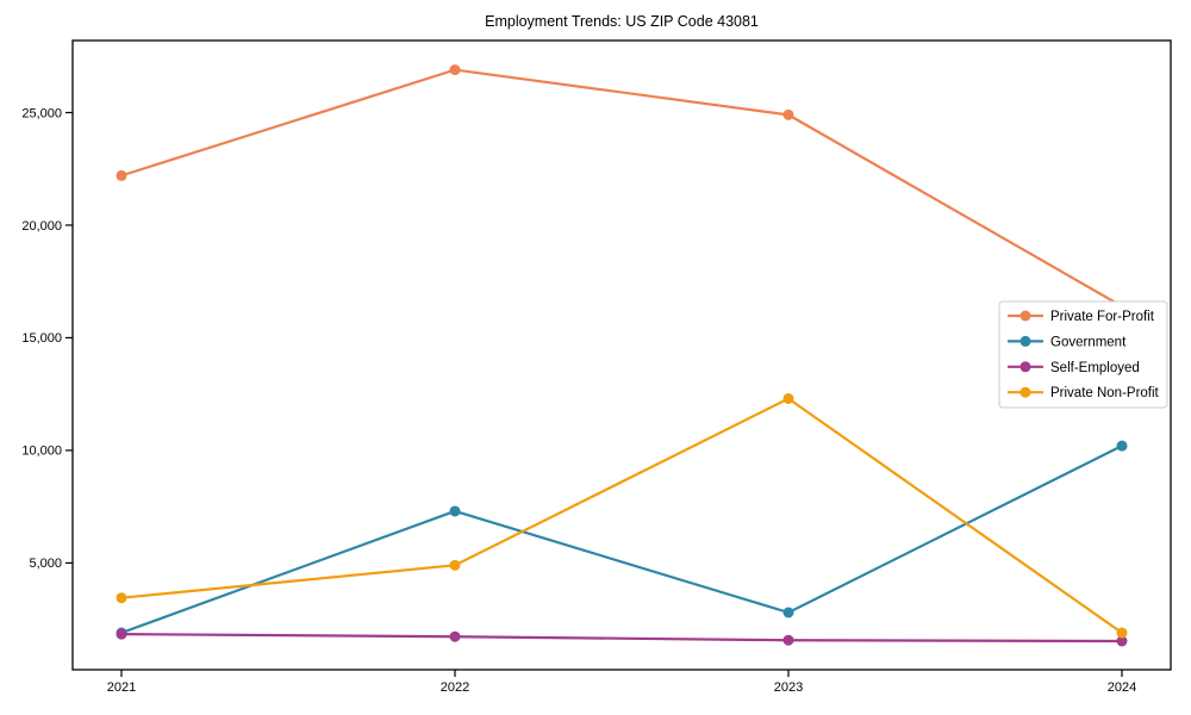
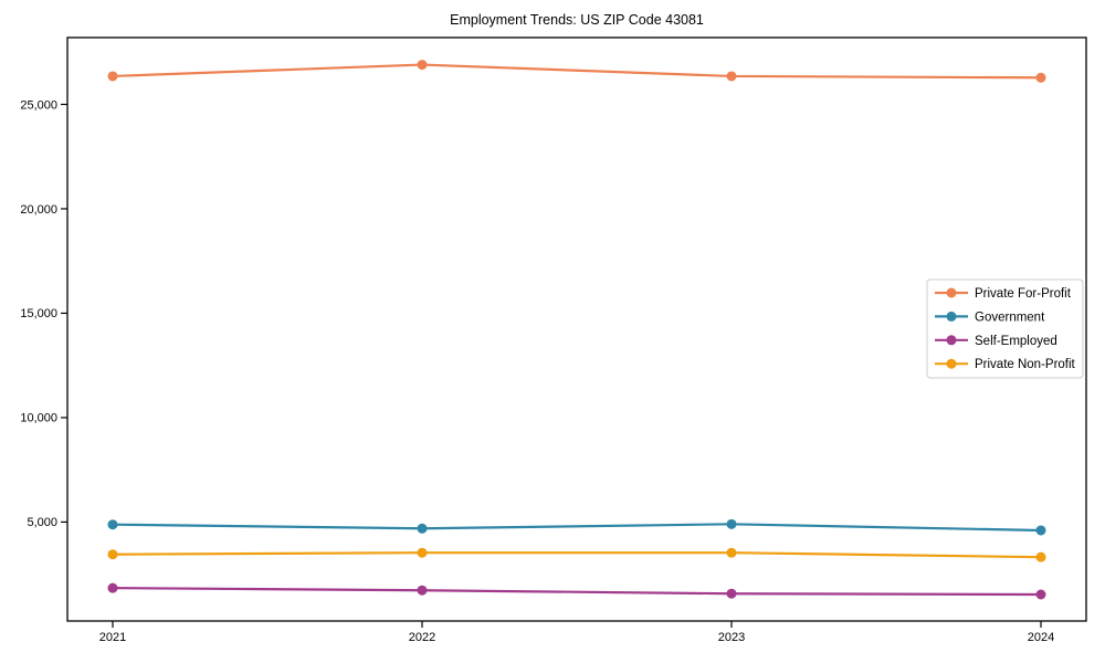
Private For-Profit/2021: 22200 -> 26400
Government/2021: 1900 -> 4900
Government/2022: 7300 -> 4700
Private Non-Profit/2022: 4900 -> 3500
Private For-Profit/2023: 24900 -> 26400
Government/2023: 2800 -> 4900
Private Non-Profit/2023: 12300 -> 3500
Private For-Profit/2024: 16400 -> 26300
Government/2024: 10200 -> 4600
Private Non-Profit/2024: 1900 -> 3300
